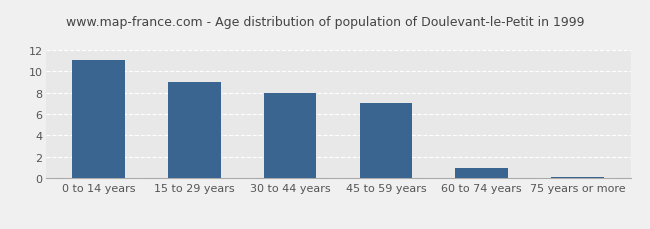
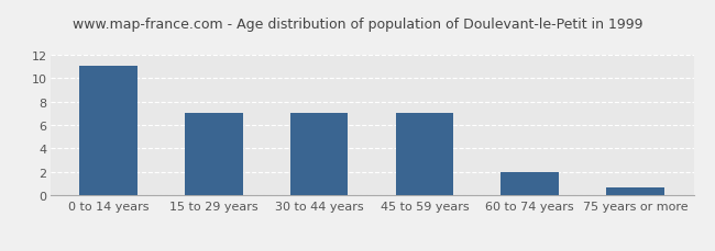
15 to 29 years: 9.0 -> 7.0
30 to 44 years: 8.0 -> 7.0
60 to 74 years: 1.0 -> 2.0
75 years or more: 0.1 -> 0.7
